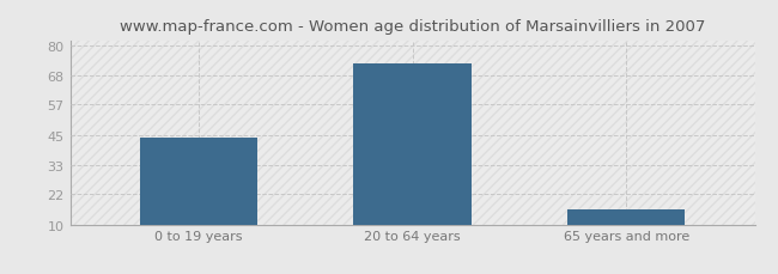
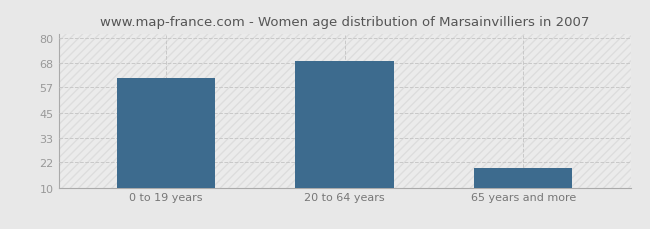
0 to 19 years: 44 -> 61
20 to 64 years: 73 -> 69
65 years and more: 16 -> 19
